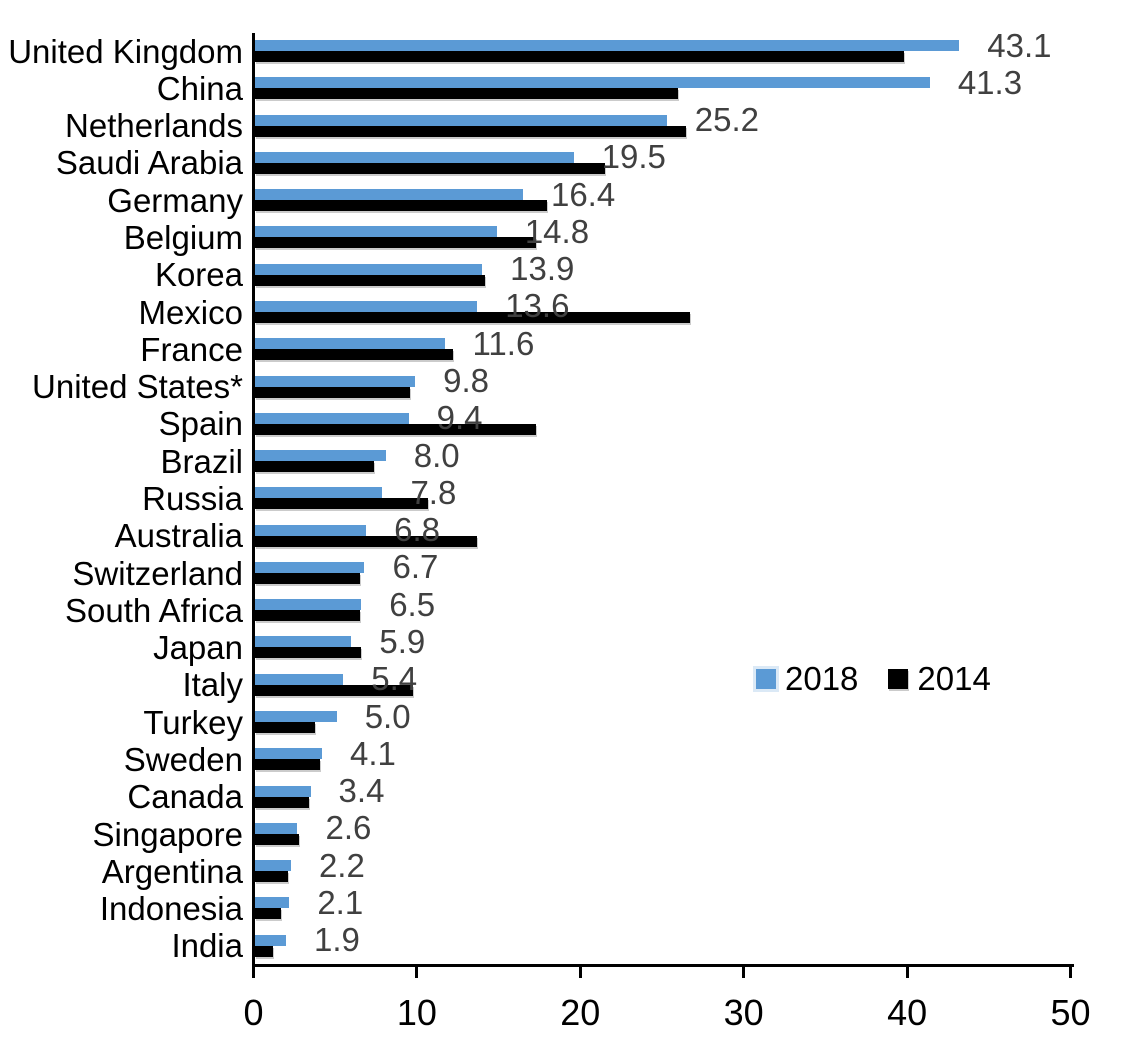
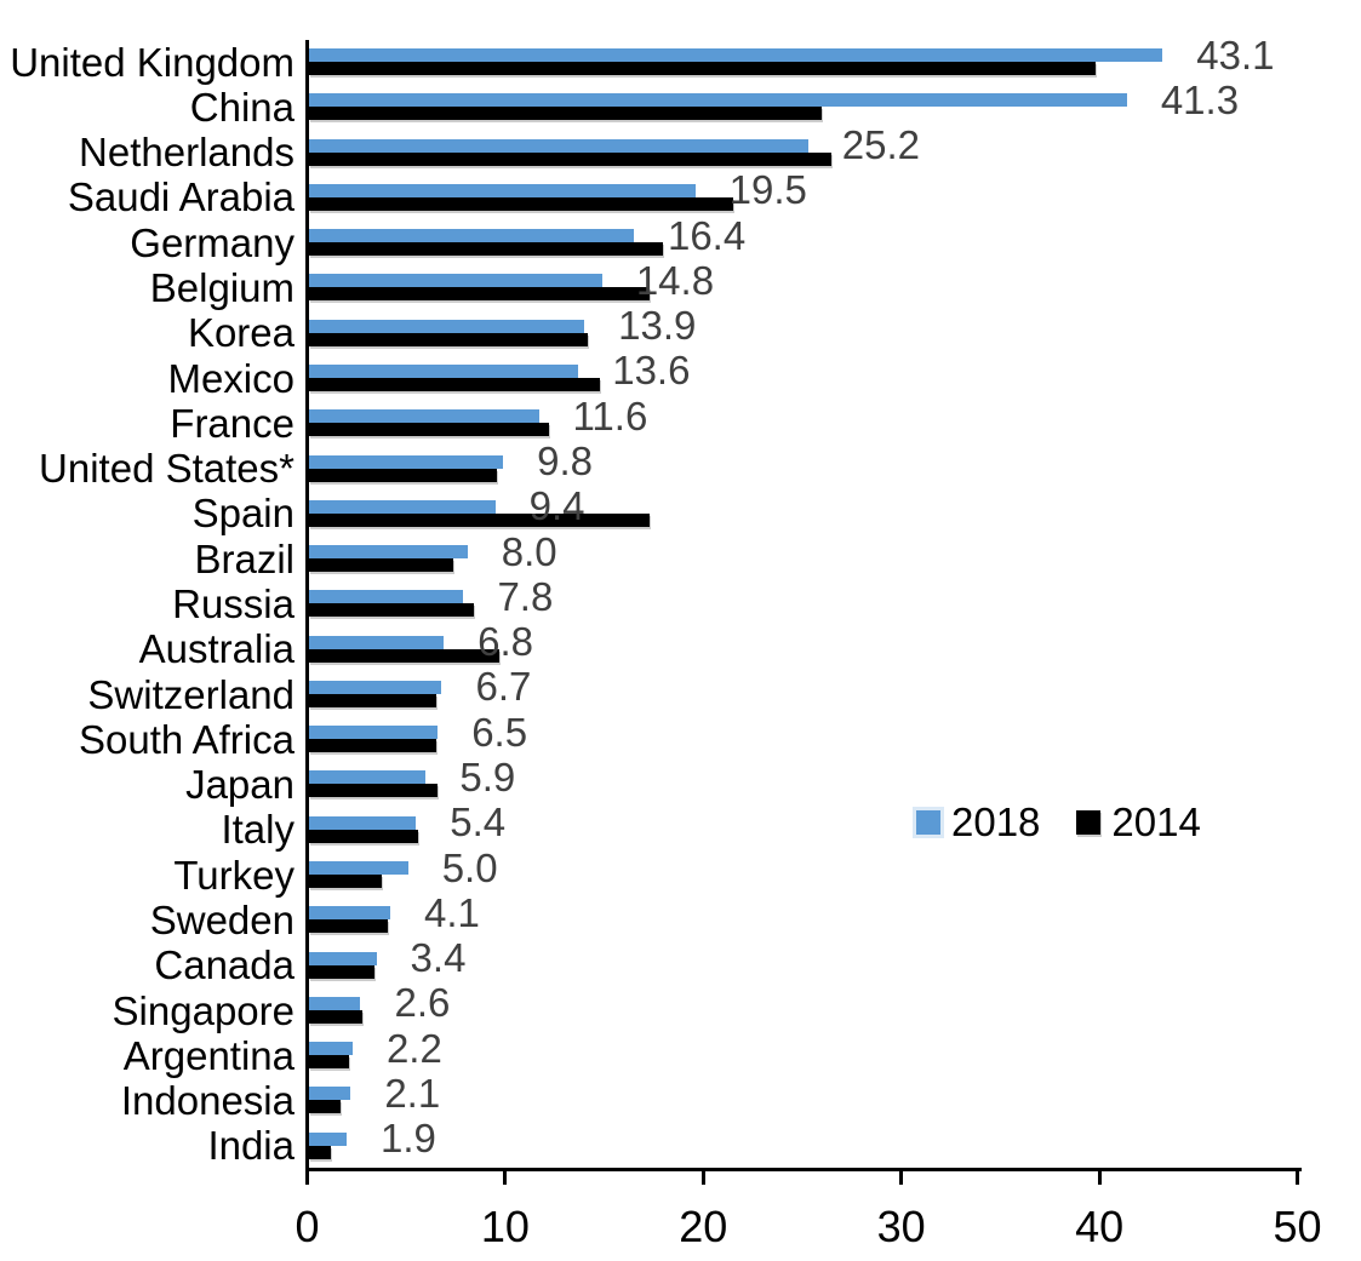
2014/Mexico: 26.6 -> 14.7
2014/Russia: 10.6 -> 8.3
2014/Australia: 13.6 -> 9.6
2014/Italy: 9.7 -> 5.5
